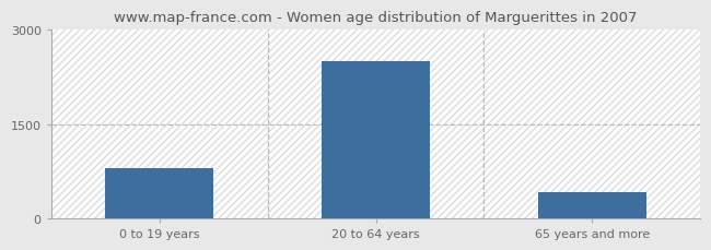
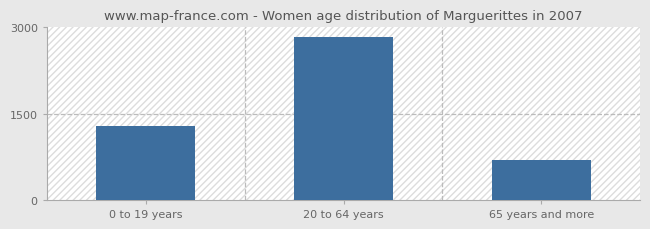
0 to 19 years: 800 -> 1290
20 to 64 years: 2500 -> 2820
65 years and more: 420 -> 700
